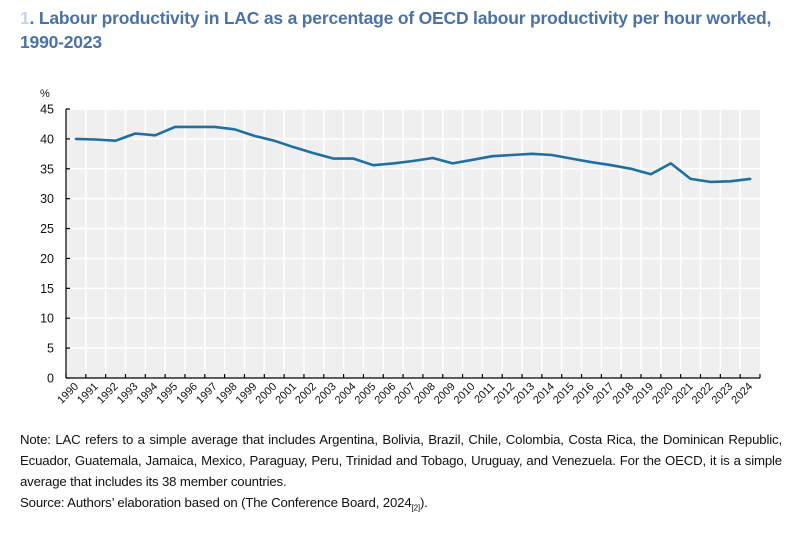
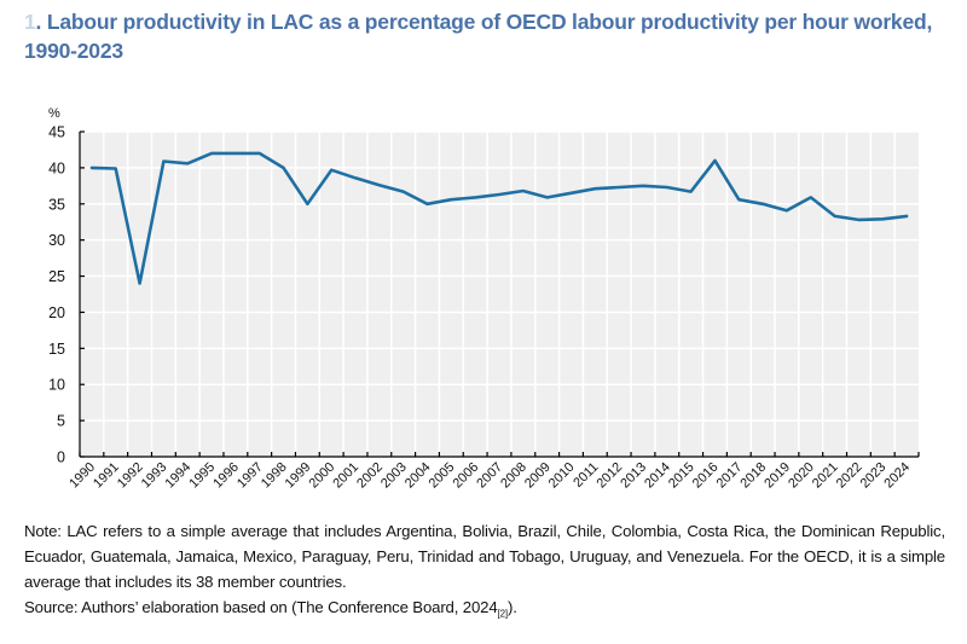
1992: 40 -> 24
1998: 42 -> 40
1999: 40 -> 35
2004: 37 -> 35
2016: 36 -> 41
